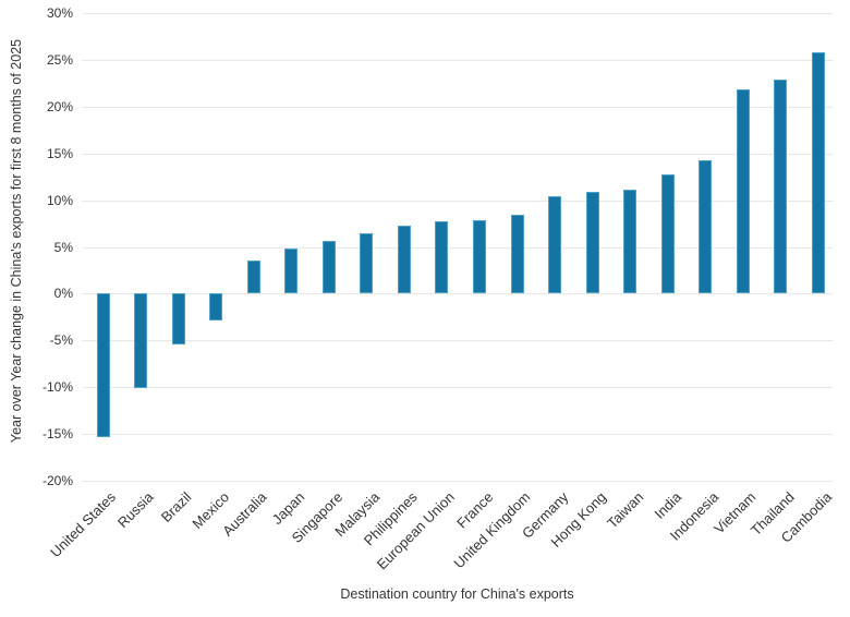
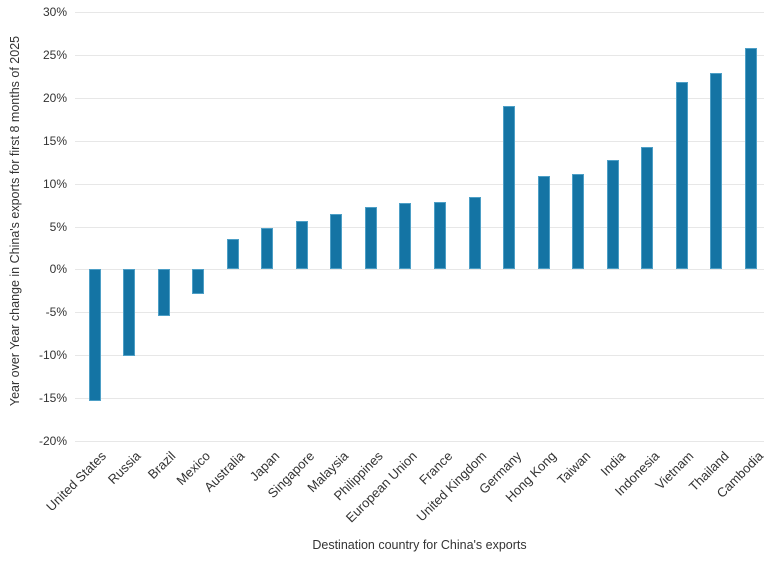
Germany: 10% -> 19%
